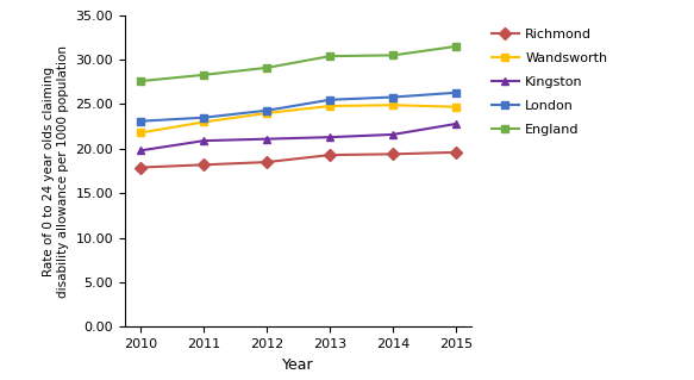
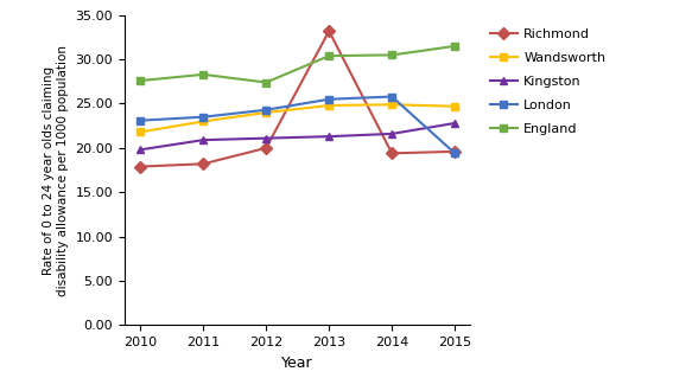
Richmond/2012: 18.5 -> 20.0
England/2012: 29.1 -> 27.4
Richmond/2013: 19.3 -> 33.2
London/2015: 26.3 -> 19.4
